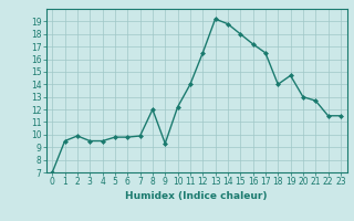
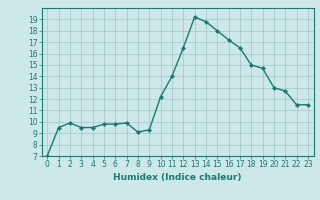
8: 12.0 -> 9.1
18: 14.0 -> 15.0
